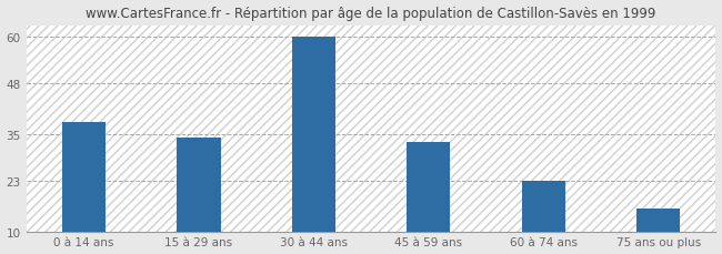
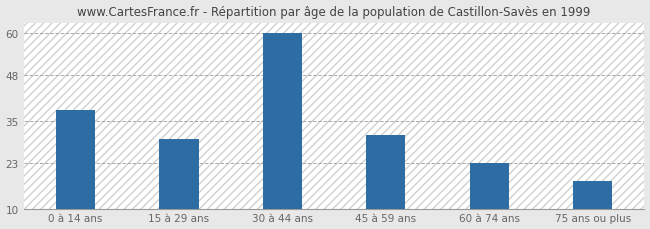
15 à 29 ans: 34 -> 30
45 à 59 ans: 33 -> 31
75 ans ou plus: 16 -> 18
